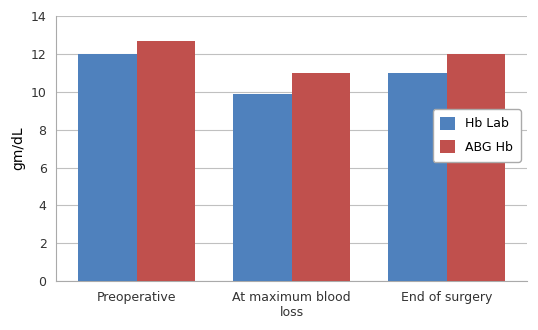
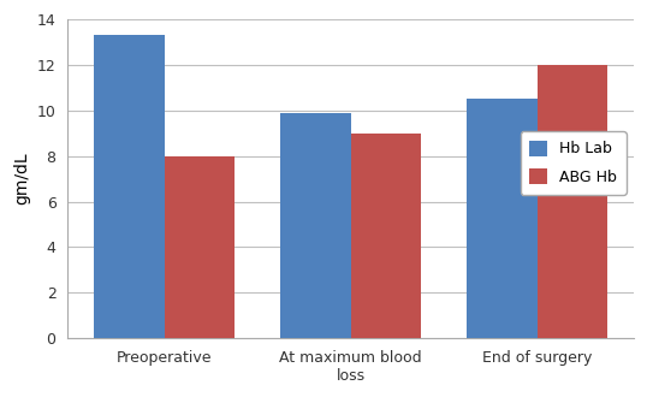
Hb Lab/Preoperative: 12.0 -> 13.3
ABG Hb/Preoperative: 12.7 -> 8.0
ABG Hb/At maximum blood loss: 11.0 -> 9.0
Hb Lab/End of surgery: 11.0 -> 10.5
